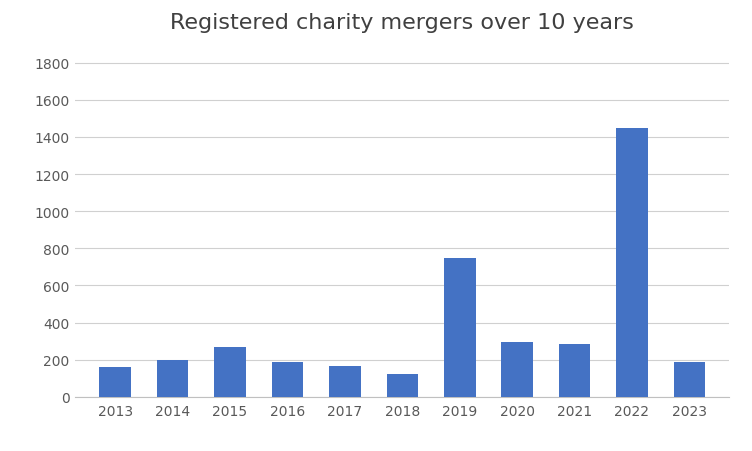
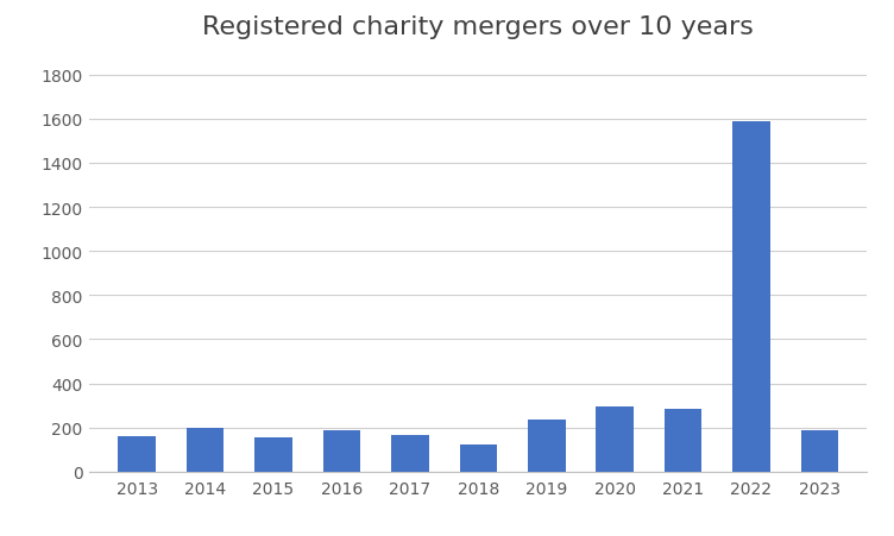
2015: 270 -> 160
2019: 750 -> 240
2022: 1450 -> 1590
